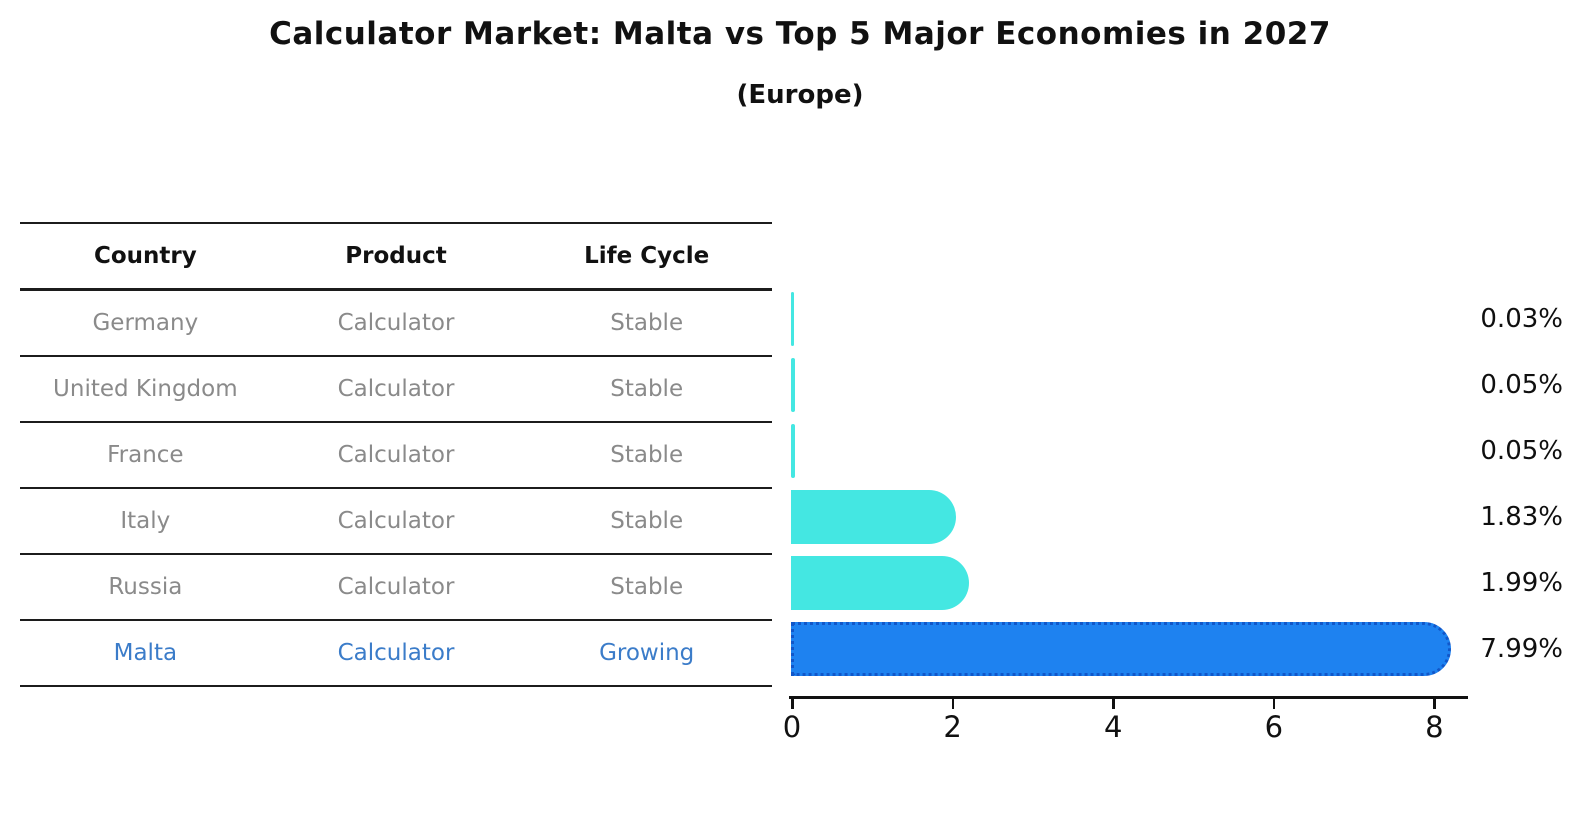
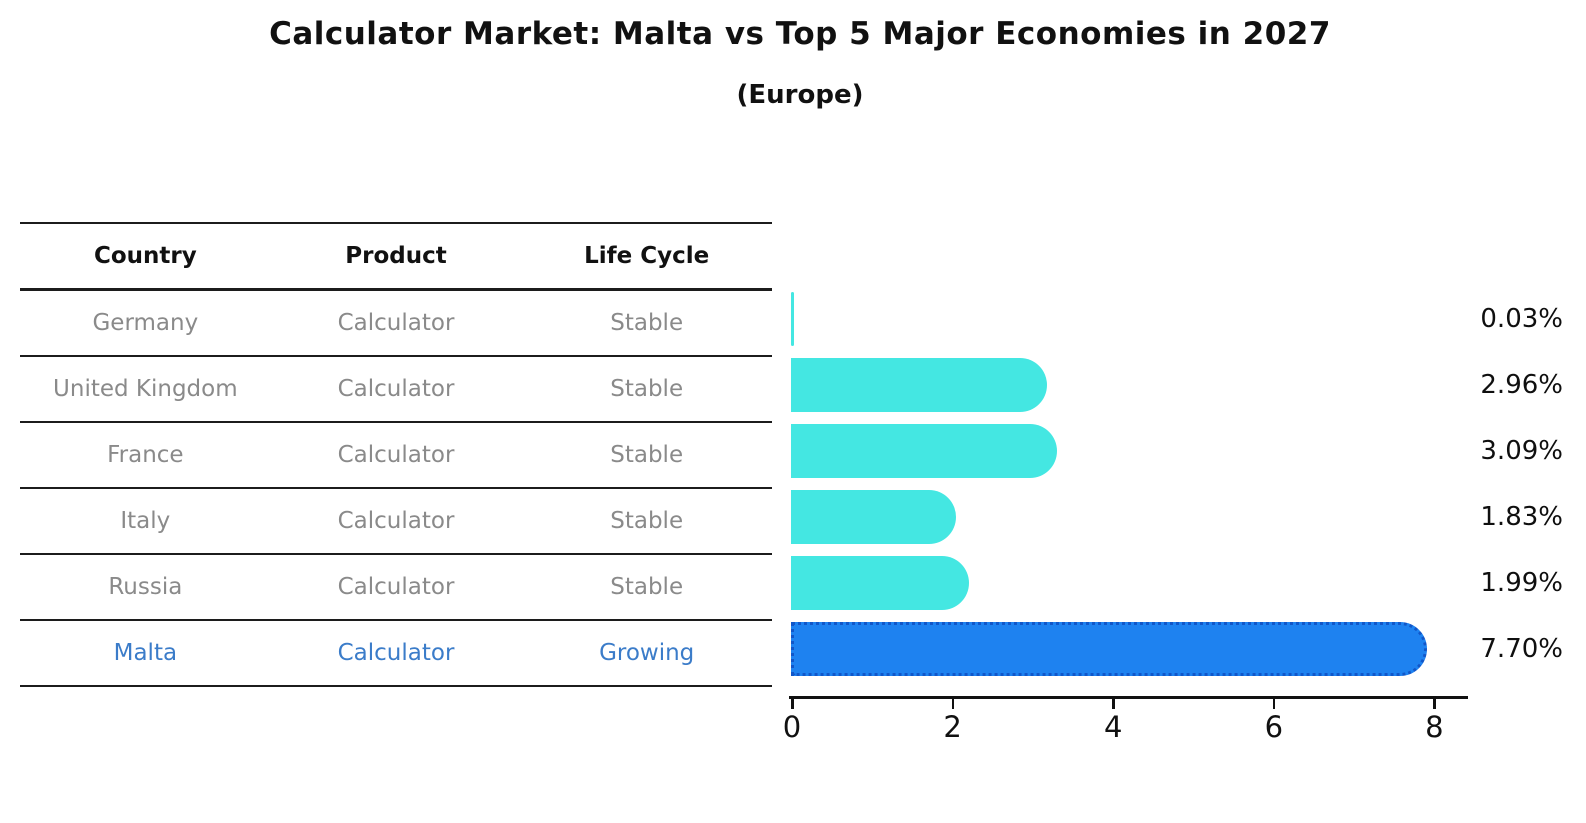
United Kingdom: 0.05% -> 2.96%
France: 0.05% -> 3.09%
Malta: 7.99% -> 7.70%
